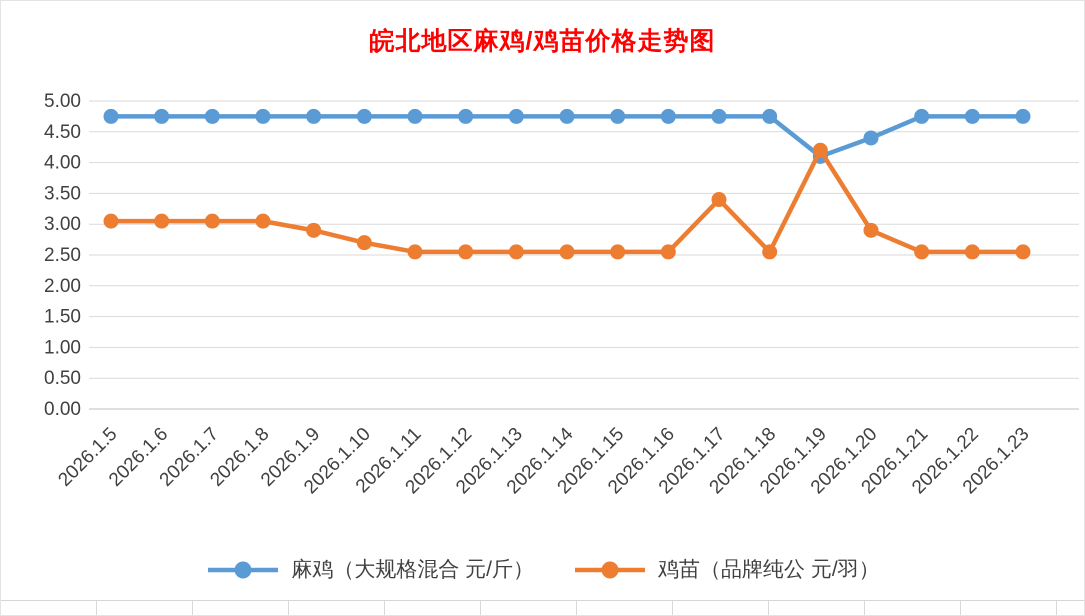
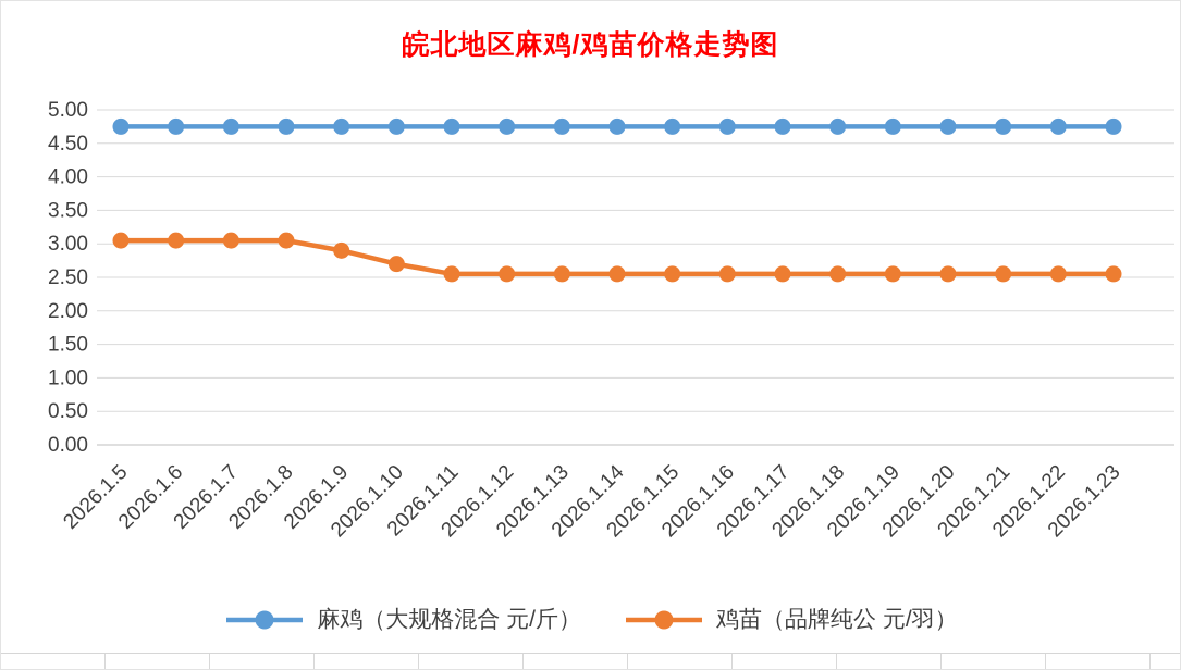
鸡苗（品牌纯公 元/羽）/2026.1.17: 3.4 -> 2.5
麻鸡（大规格混合 元/斤）/2026.1.19: 4.1 -> 4.8
鸡苗（品牌纯公 元/羽）/2026.1.19: 4.2 -> 2.5
麻鸡（大规格混合 元/斤）/2026.1.20: 4.4 -> 4.8
鸡苗（品牌纯公 元/羽）/2026.1.20: 2.9 -> 2.5
